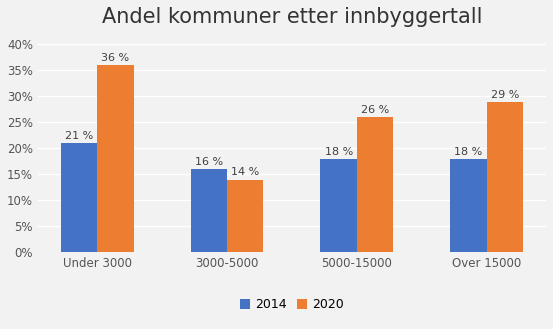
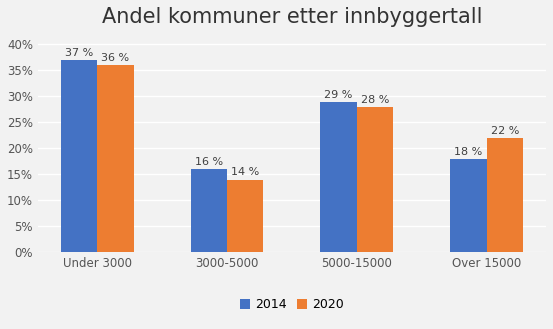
2014/Under 3000: 21 -> 37
2014/5000-15000: 18 -> 29
2020/5000-15000: 26 -> 28
2020/Over 15000: 29 -> 22
